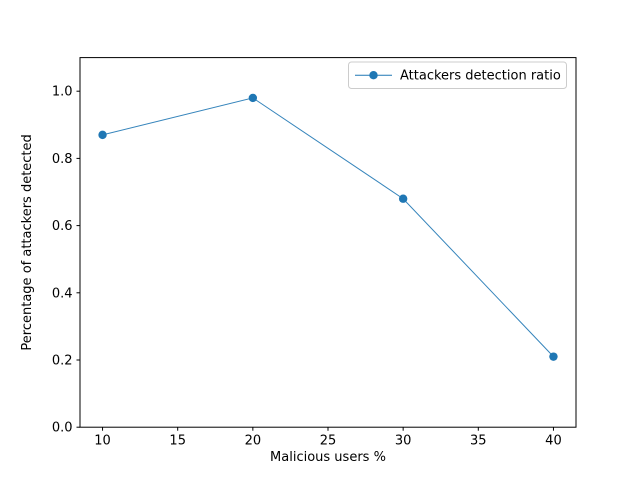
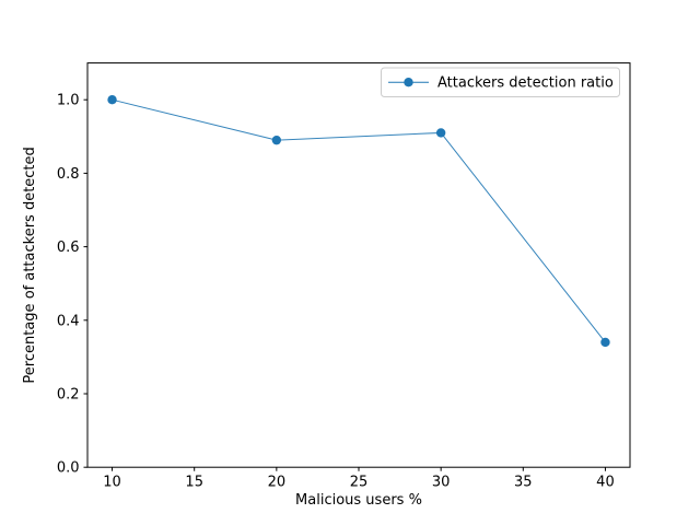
10: 0.87 -> 1.00
20: 0.98 -> 0.89
30: 0.68 -> 0.91
40: 0.21 -> 0.34
